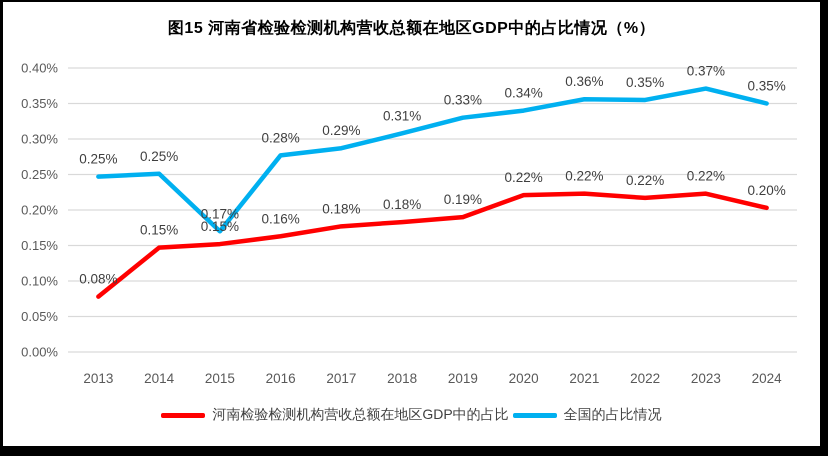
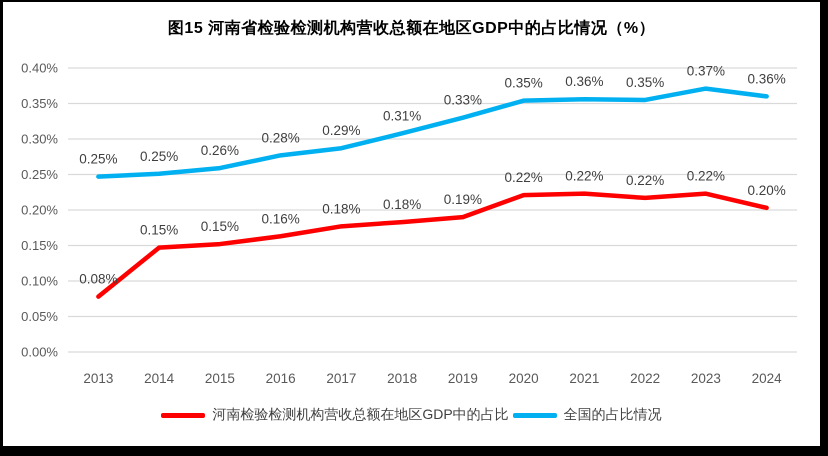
全国的占比情况/2015: 0.17% -> 0.26%
全国的占比情况/2020: 0.34% -> 0.35%
全国的占比情况/2024: 0.35% -> 0.36%
